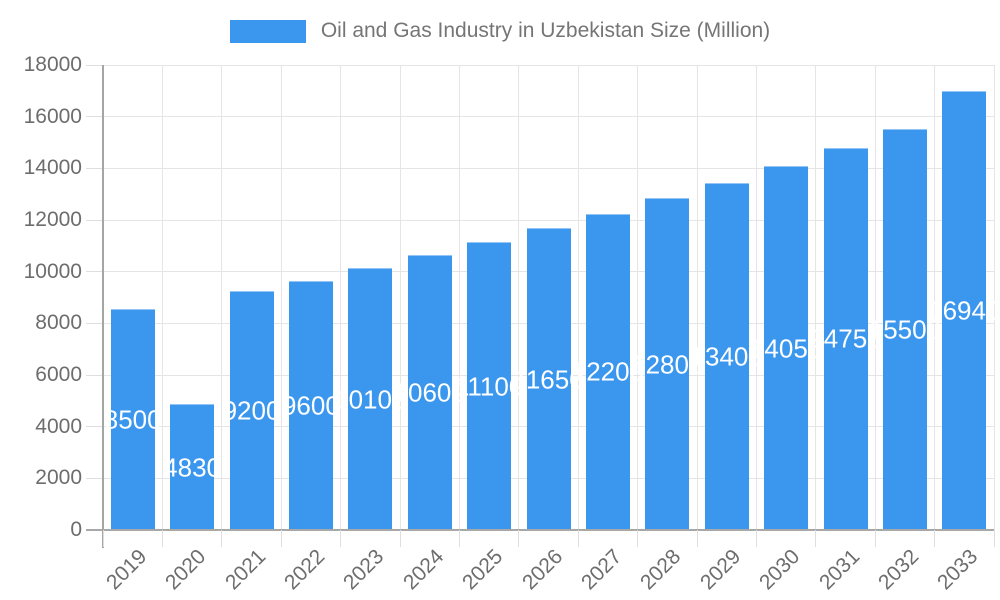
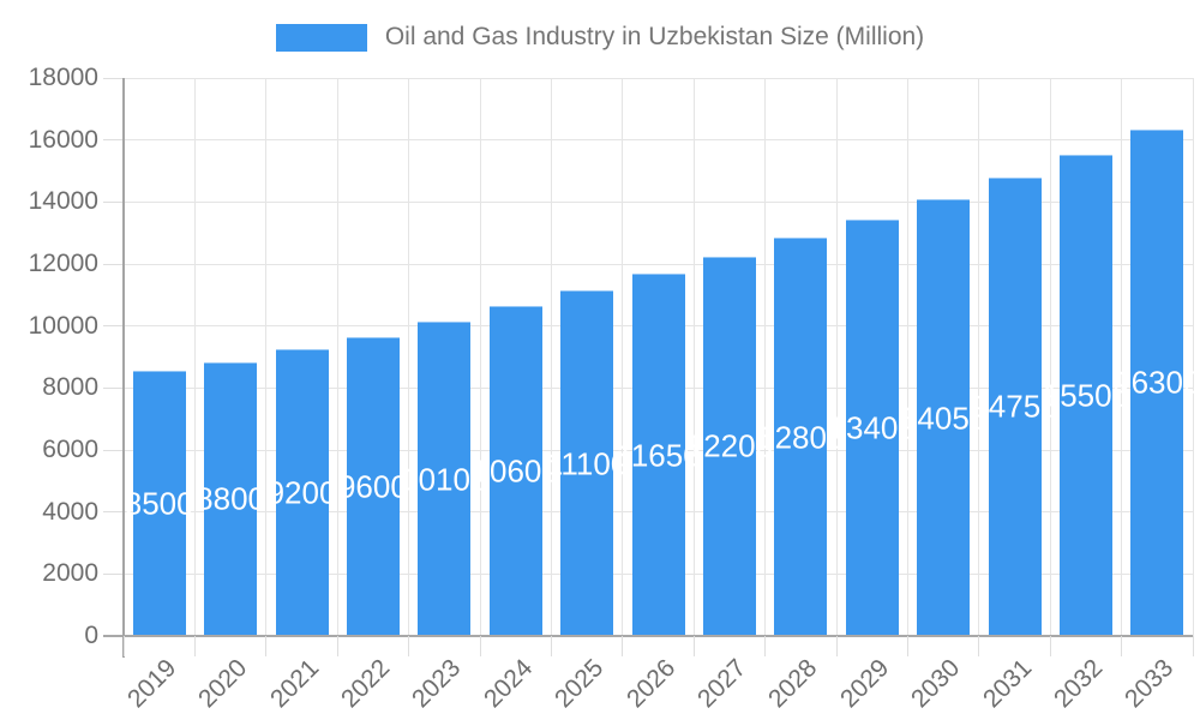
2020: 4830 -> 8800
2033: 16940 -> 16300
